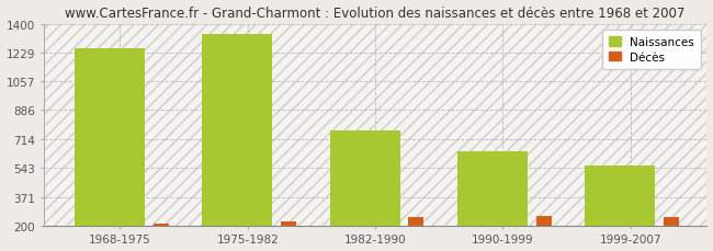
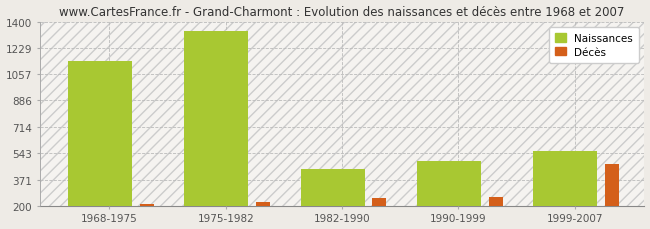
Naissances/1968-1975: 1250 -> 1140
Naissances/1982-1990: 760 -> 440
Naissances/1990-1999: 640 -> 490
Décès/1999-2007: 250 -> 470
